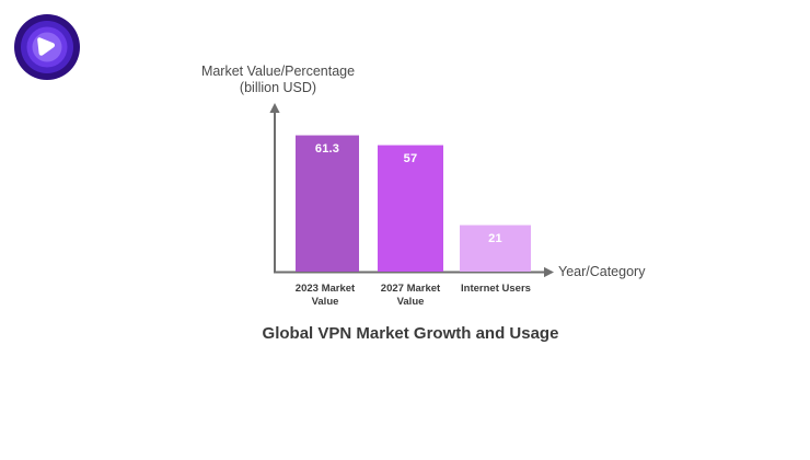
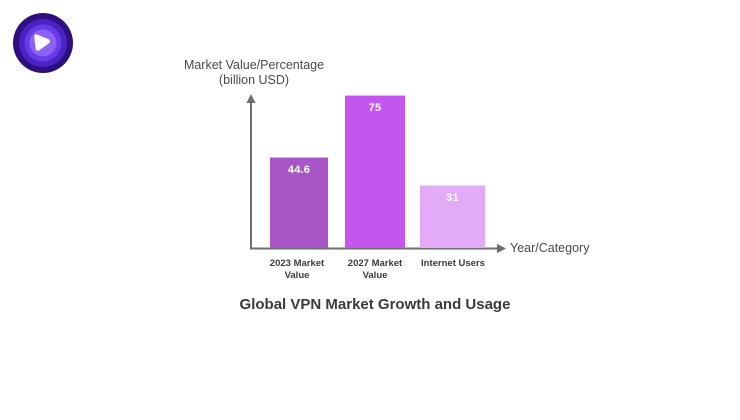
2023 Market Value: 61.3 -> 44.6
2027 Market Value: 57 -> 75
Internet Users: 21 -> 31
